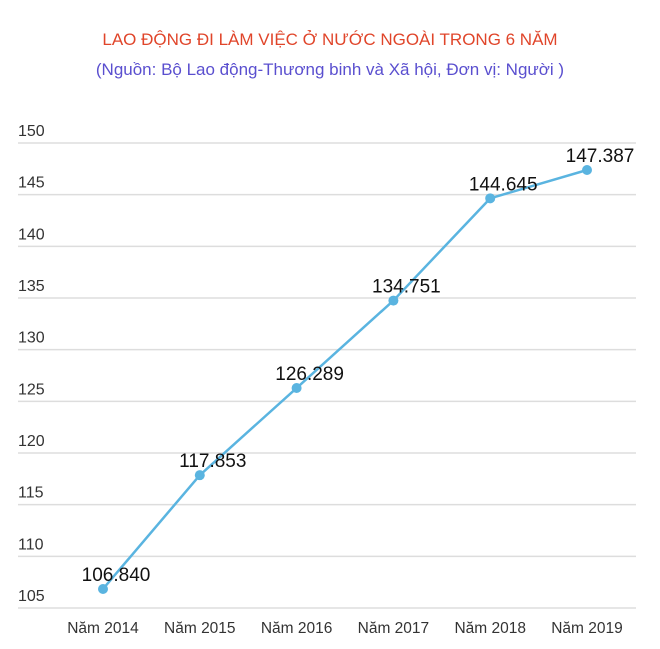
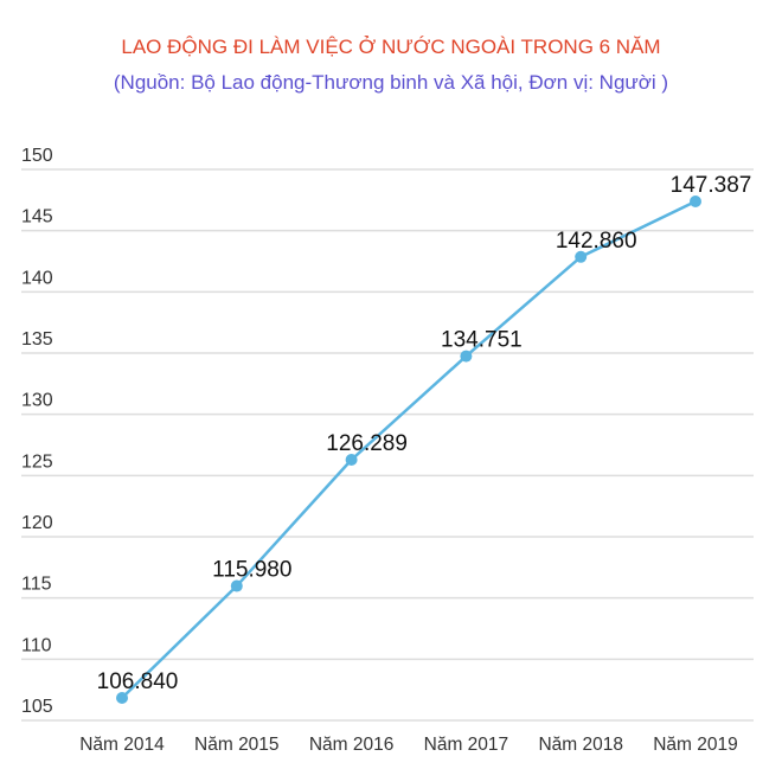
Năm 2015: 117.853 -> 115.980
Năm 2018: 144.645 -> 142.860
